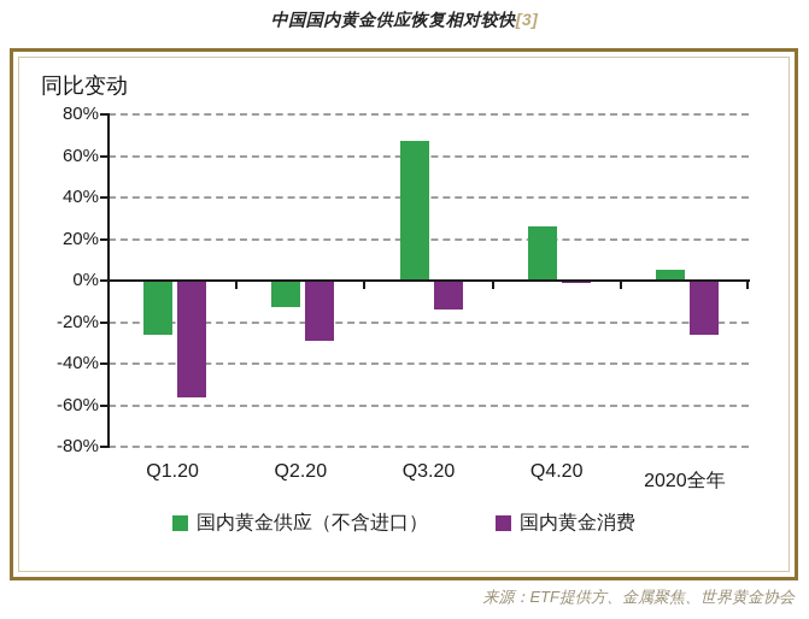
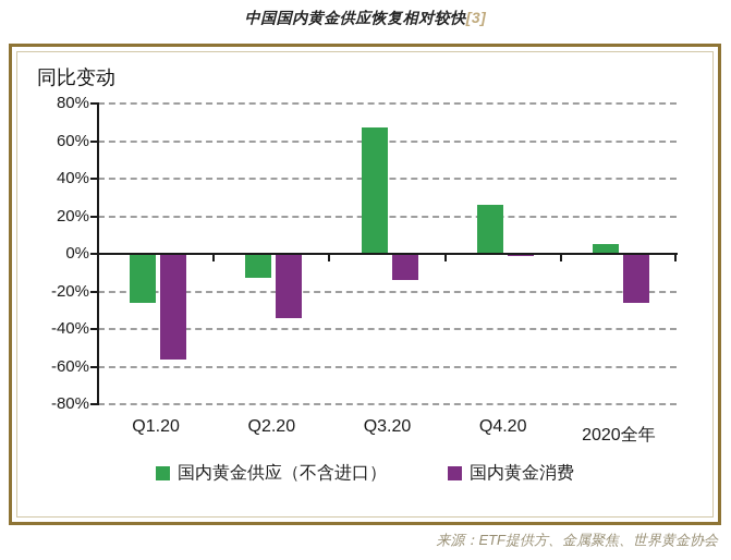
国内黄金消费/Q2.20: -29% -> -34%
